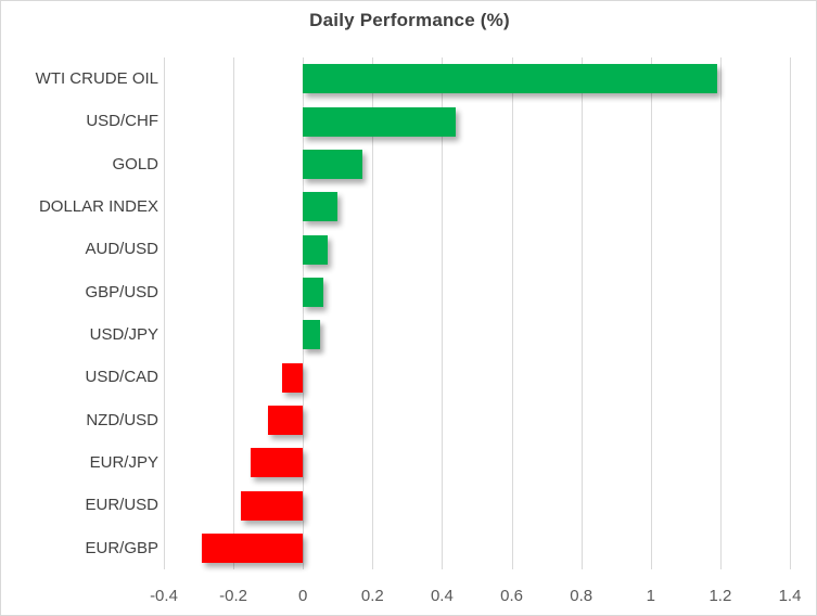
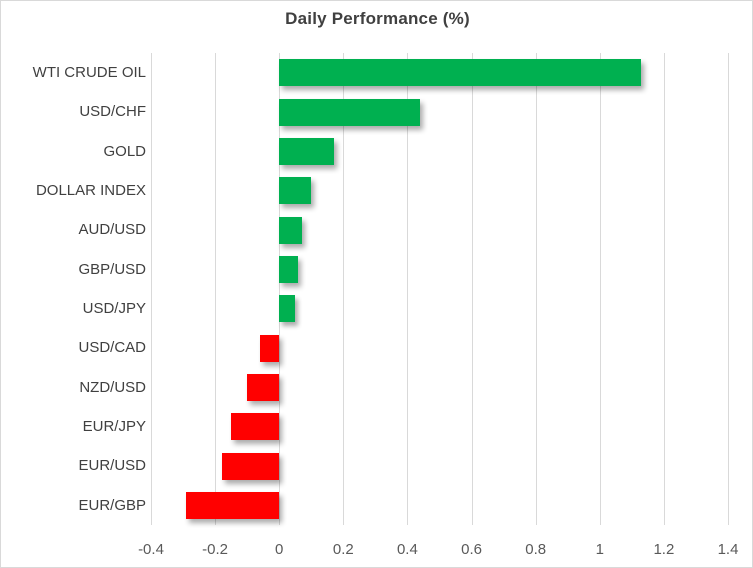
WTI CRUDE OIL: 1.19 -> 1.13
